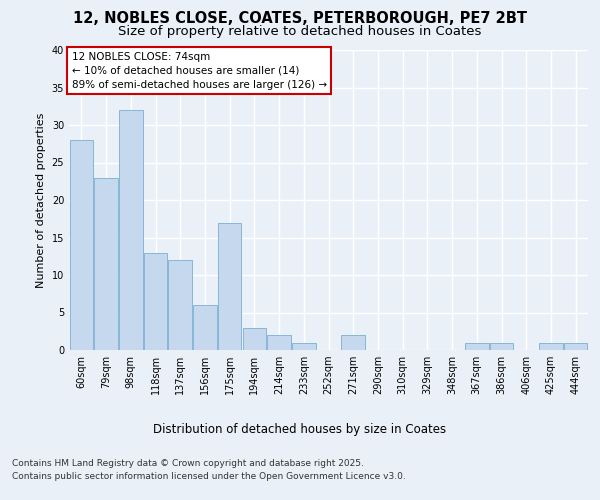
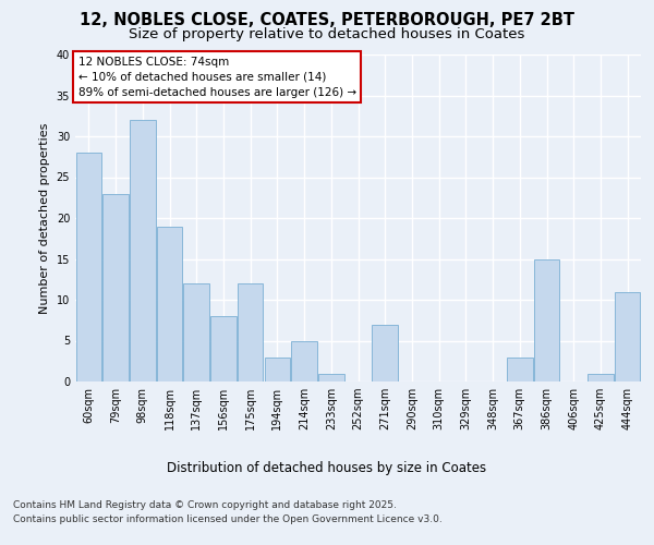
118sqm: 13 -> 19
156sqm: 6 -> 8
175sqm: 17 -> 12
214sqm: 2 -> 5
271sqm: 2 -> 7
367sqm: 1 -> 3
386sqm: 1 -> 15
444sqm: 1 -> 11
